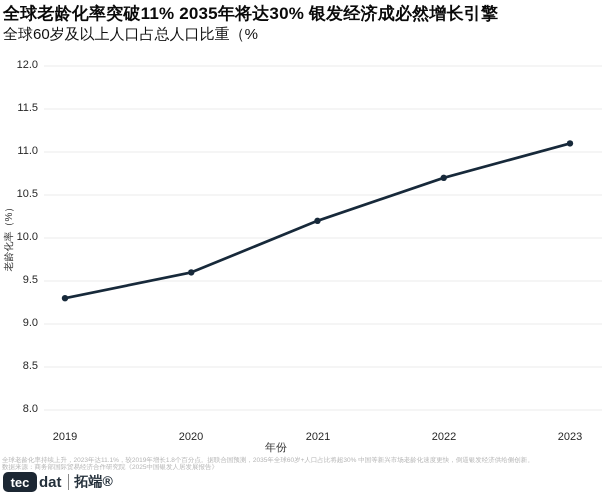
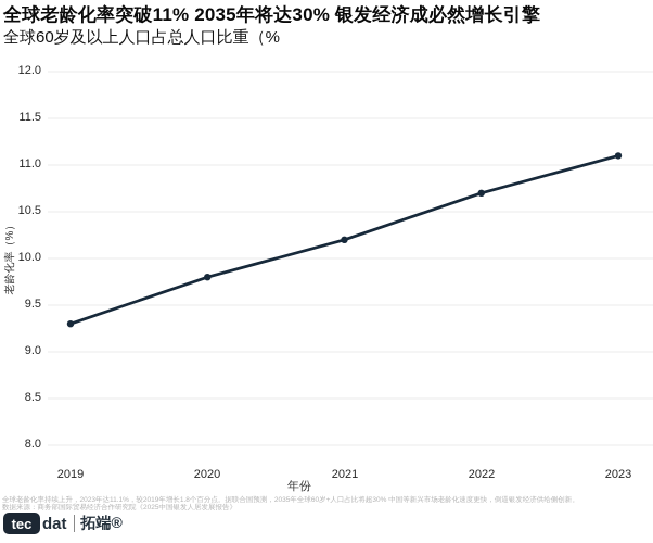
2020: 9.6 -> 9.8
